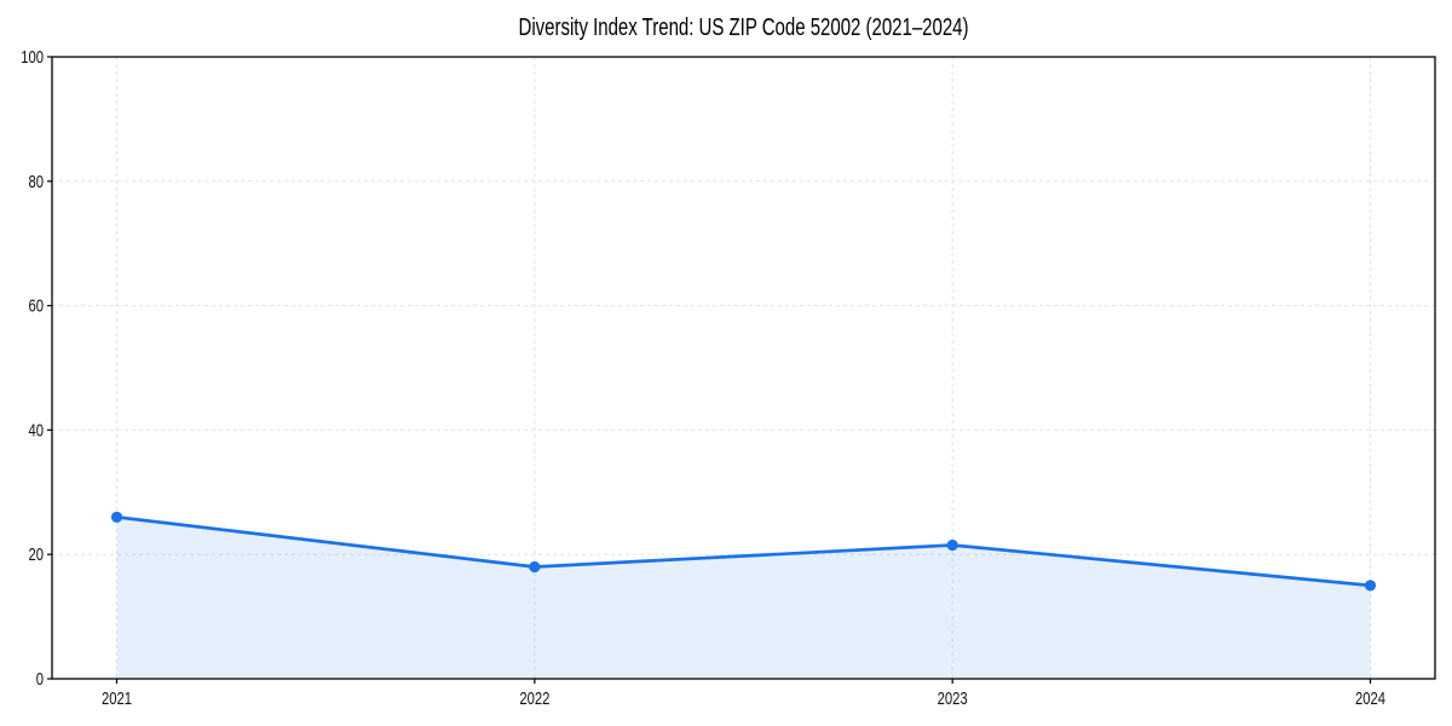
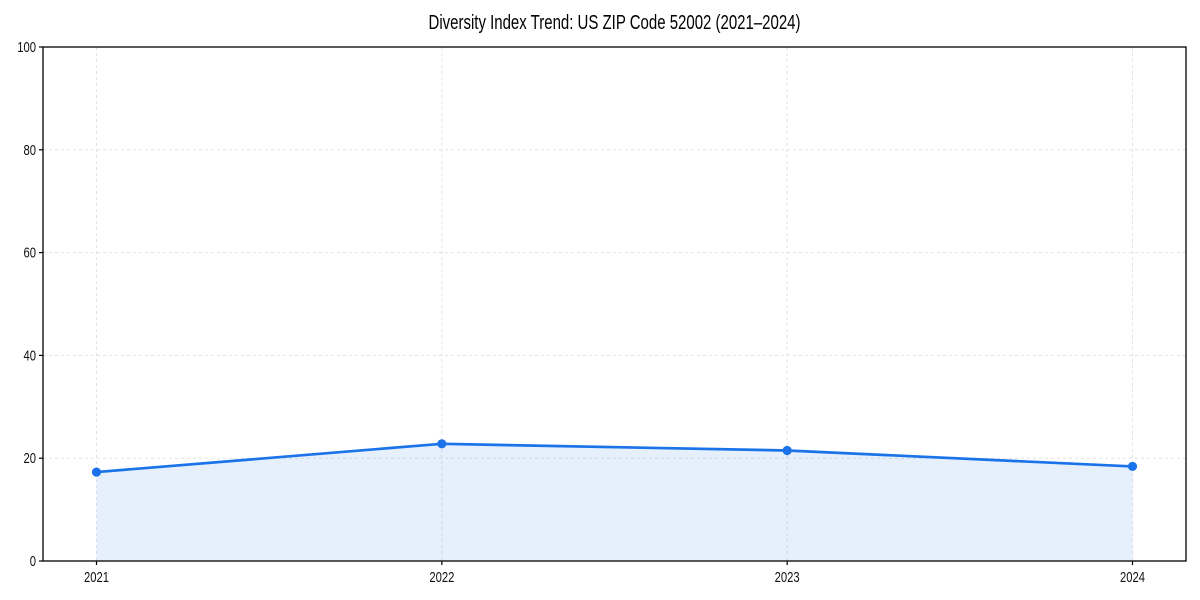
2021: 26 -> 17
2022: 18 -> 23
2024: 15 -> 18
